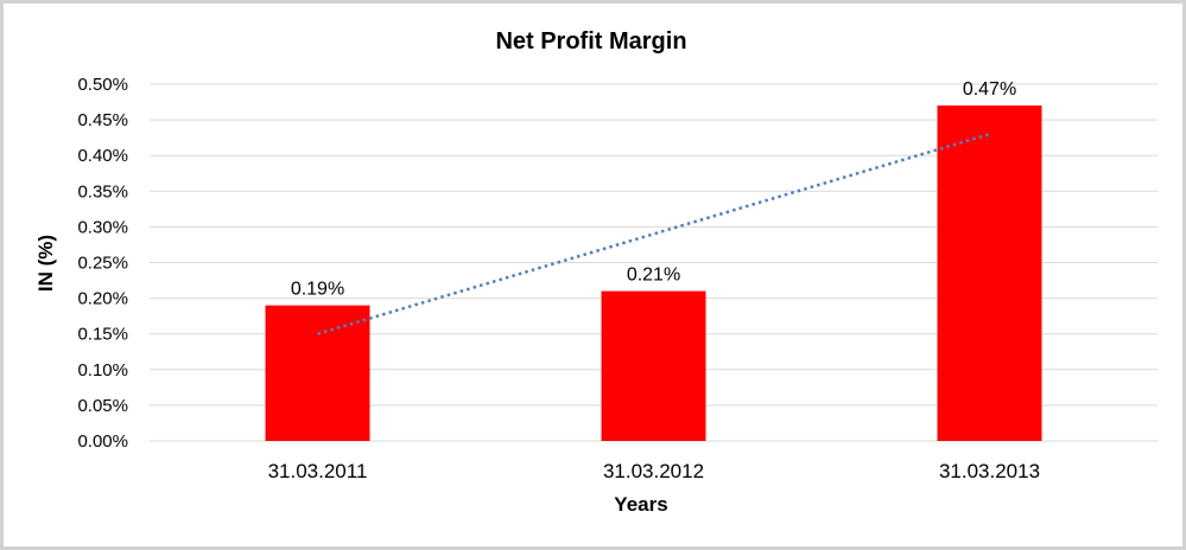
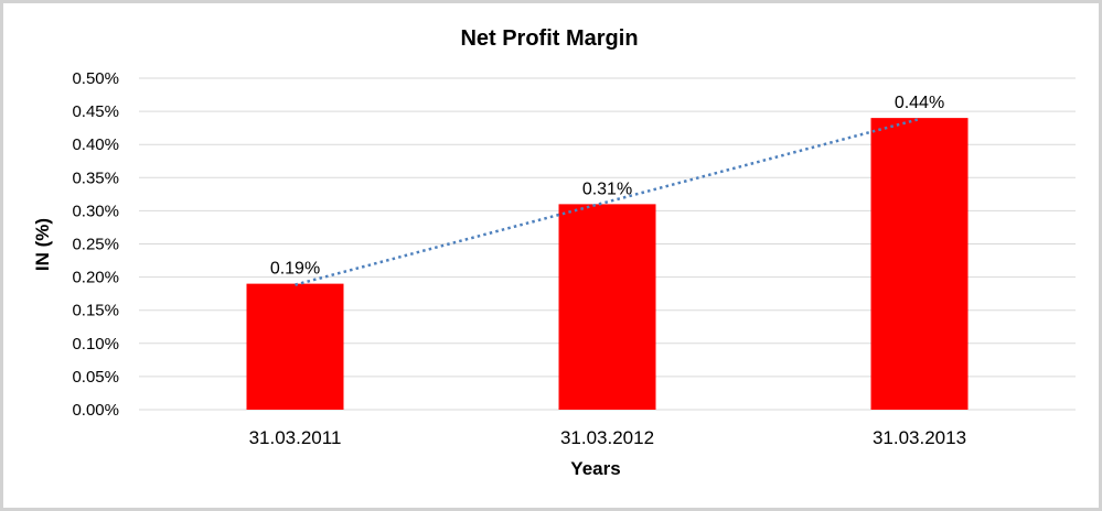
31.03.2012: 0.21% -> 0.31%
31.03.2013: 0.47% -> 0.44%
